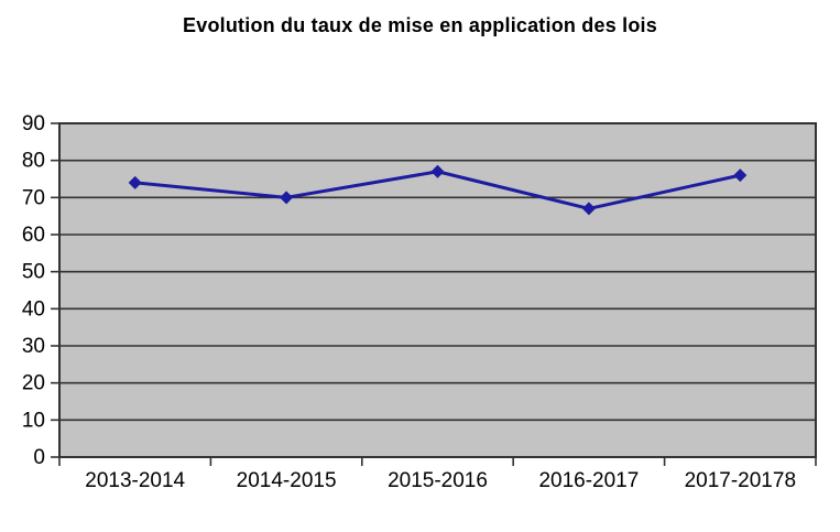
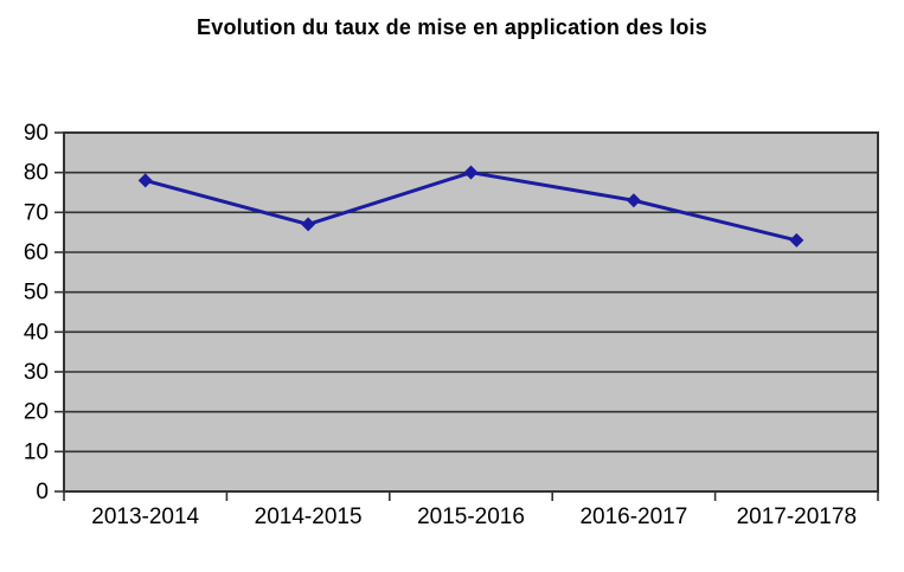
2013-2014: 74 -> 78
2014-2015: 70 -> 67
2015-2016: 77 -> 80
2016-2017: 67 -> 73
2017-20178: 76 -> 63
